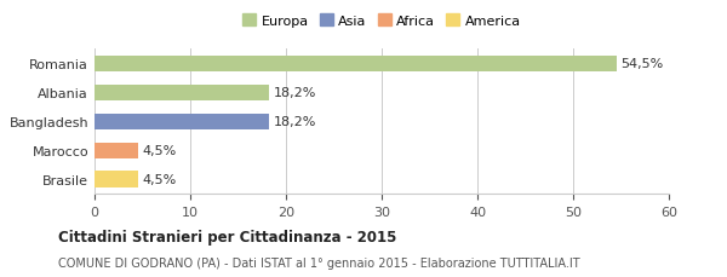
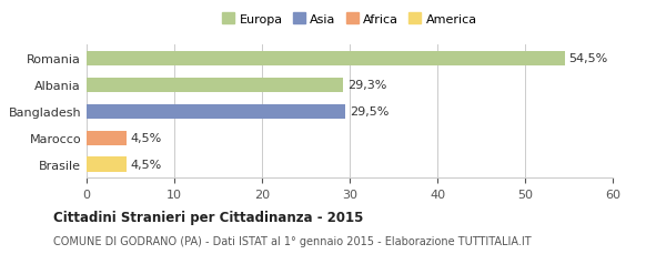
Albania: 18,2% -> 29,3%
Bangladesh: 18,2% -> 29,5%
